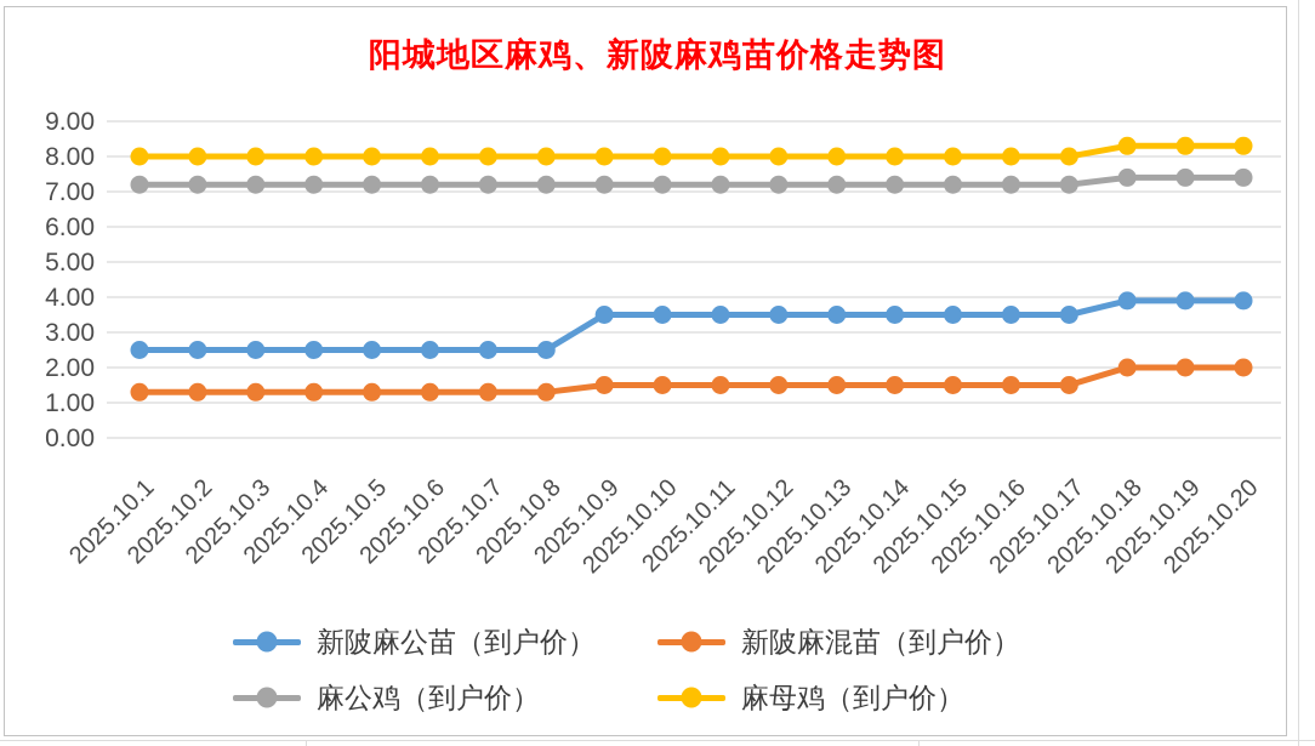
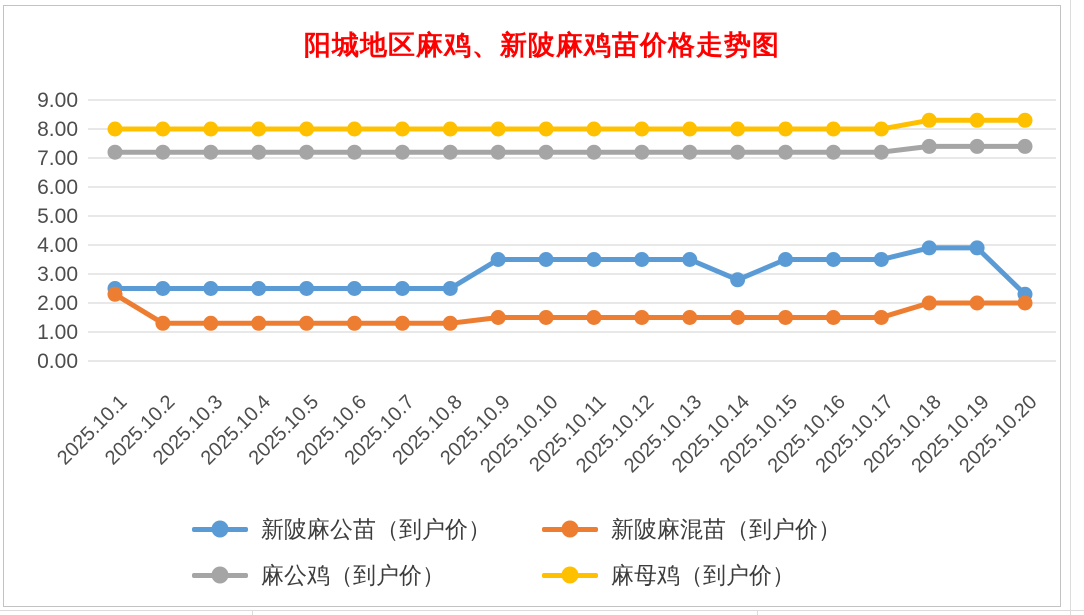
新陂麻混苗（到户价）/2025.10.1: 1.3 -> 2.3
新陂麻公苗（到户价）/2025.10.14: 3.5 -> 2.8
新陂麻公苗（到户价）/2025.10.20: 3.9 -> 2.3
